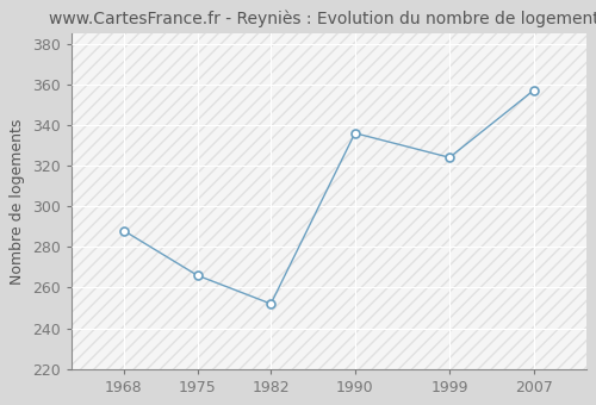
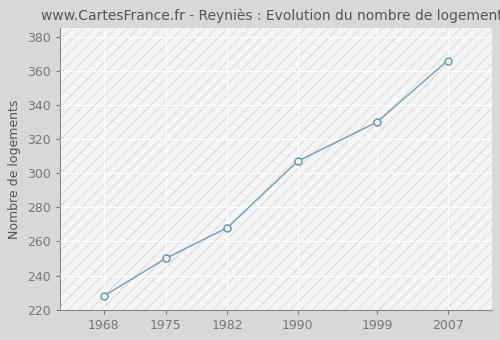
1968: 288 -> 228
1975: 266 -> 250
1982: 252 -> 268
1990: 336 -> 307
1999: 324 -> 330
2007: 357 -> 366
